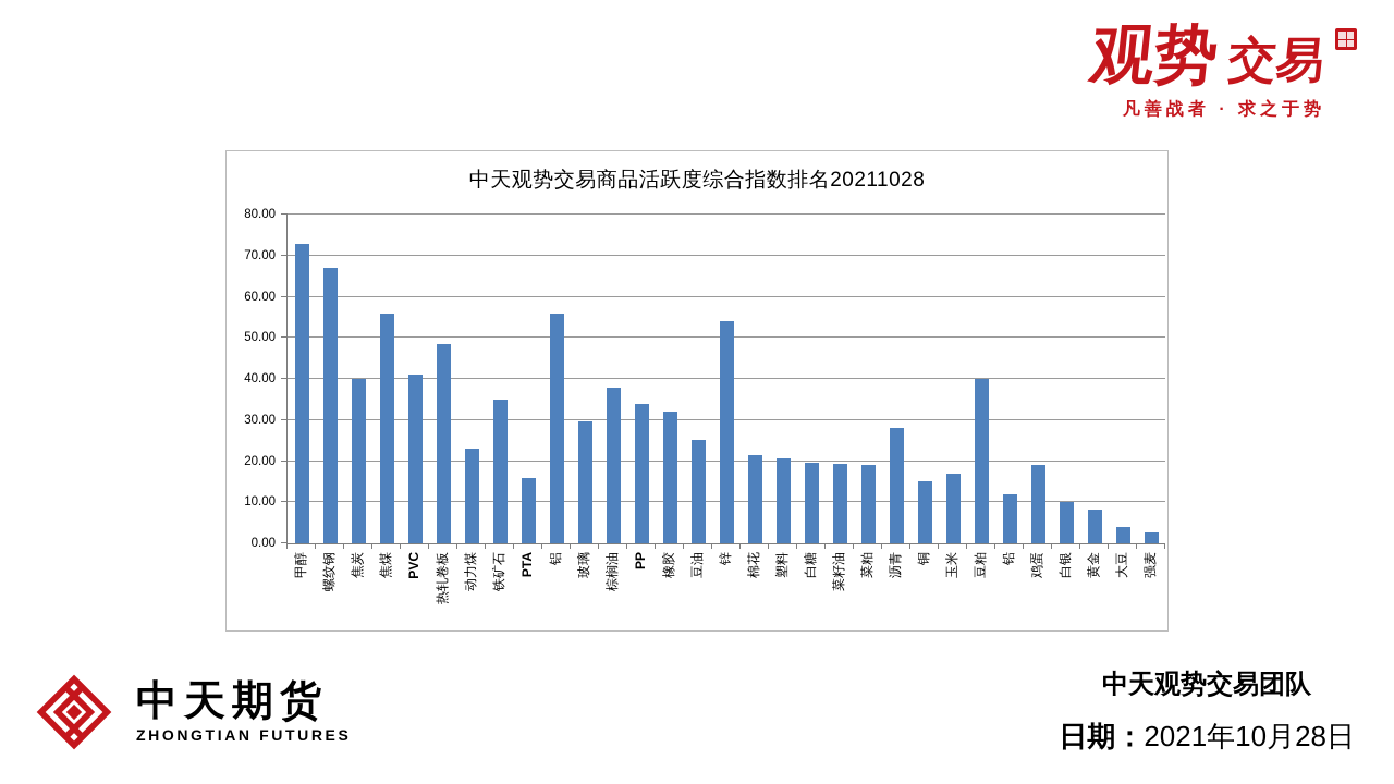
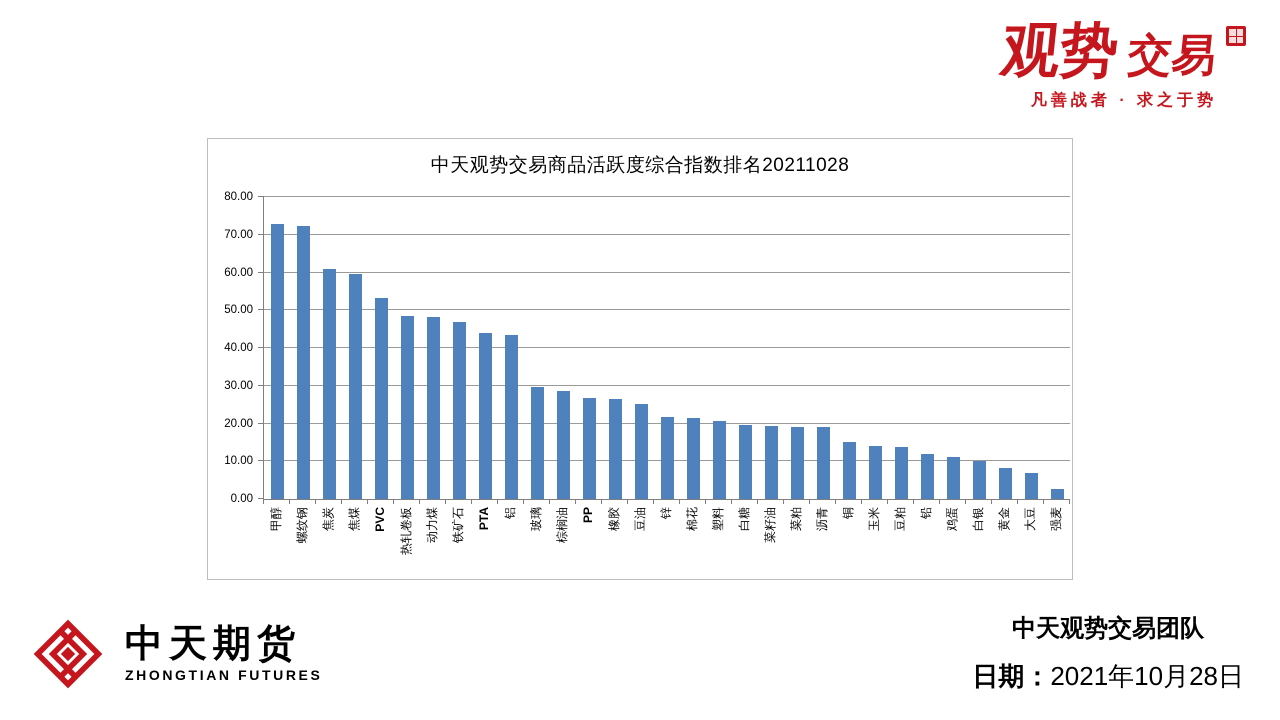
螺纹钢: 67 -> 72
焦炭: 40 -> 61
焦煤: 56 -> 60
PVC: 41 -> 53
动力煤: 23 -> 48
铁矿石: 35 -> 47
PTA: 16 -> 44
铝: 56 -> 44
棕榈油: 38 -> 29
PP: 34 -> 27
橡胶: 32 -> 26
锌: 54 -> 22
沥青: 28 -> 19
玉米: 17 -> 14
豆粕: 40 -> 14
鸡蛋: 19 -> 11
大豆: 4 -> 7
